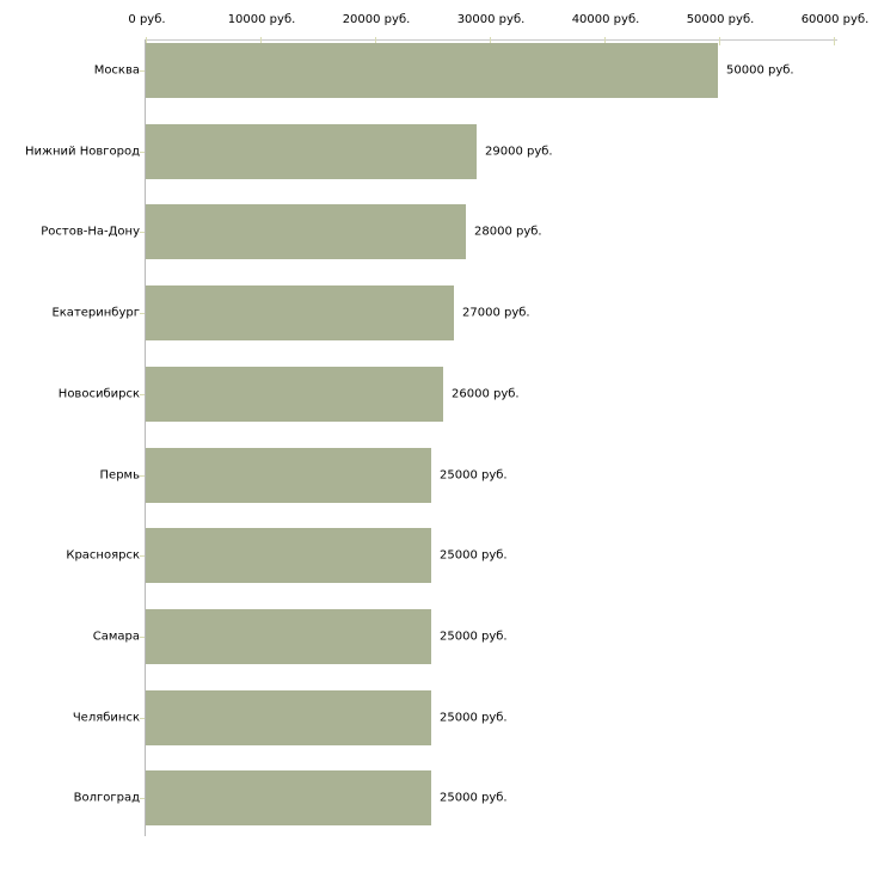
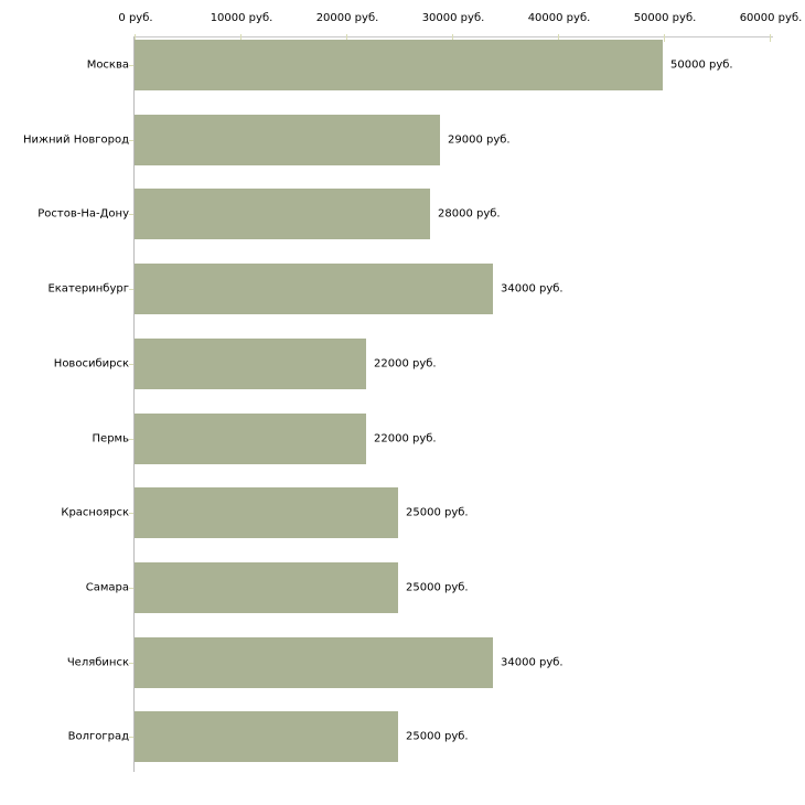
Екатеринбург: 27000 -> 34000
Новосибирск: 26000 -> 22000
Пермь: 25000 -> 22000
Челябинск: 25000 -> 34000
